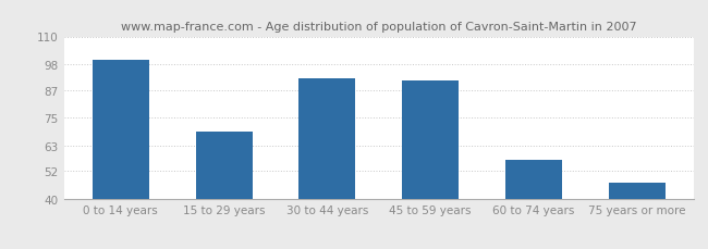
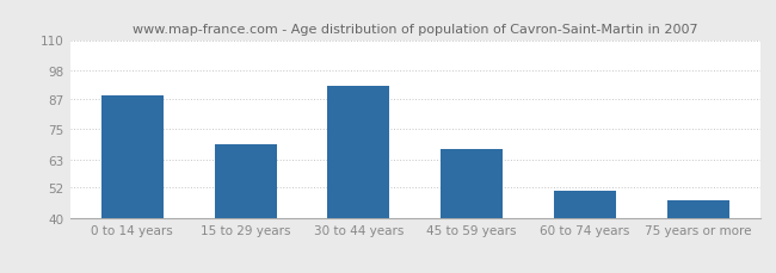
0 to 14 years: 100 -> 88
45 to 59 years: 91 -> 67
60 to 74 years: 57 -> 51
